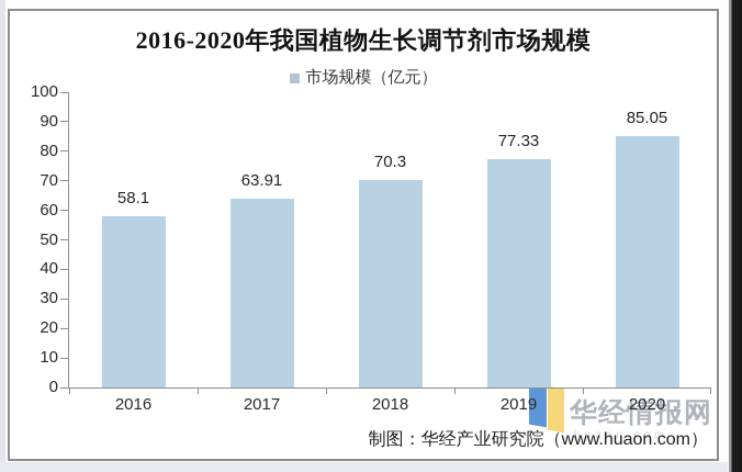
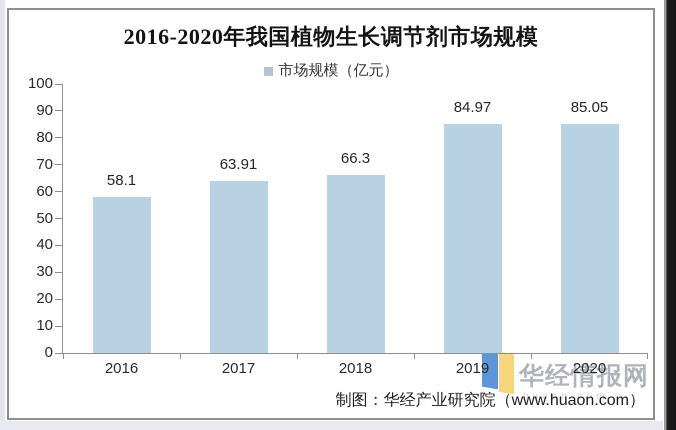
2018: 70.3 -> 66.3
2019: 77.33 -> 84.97
